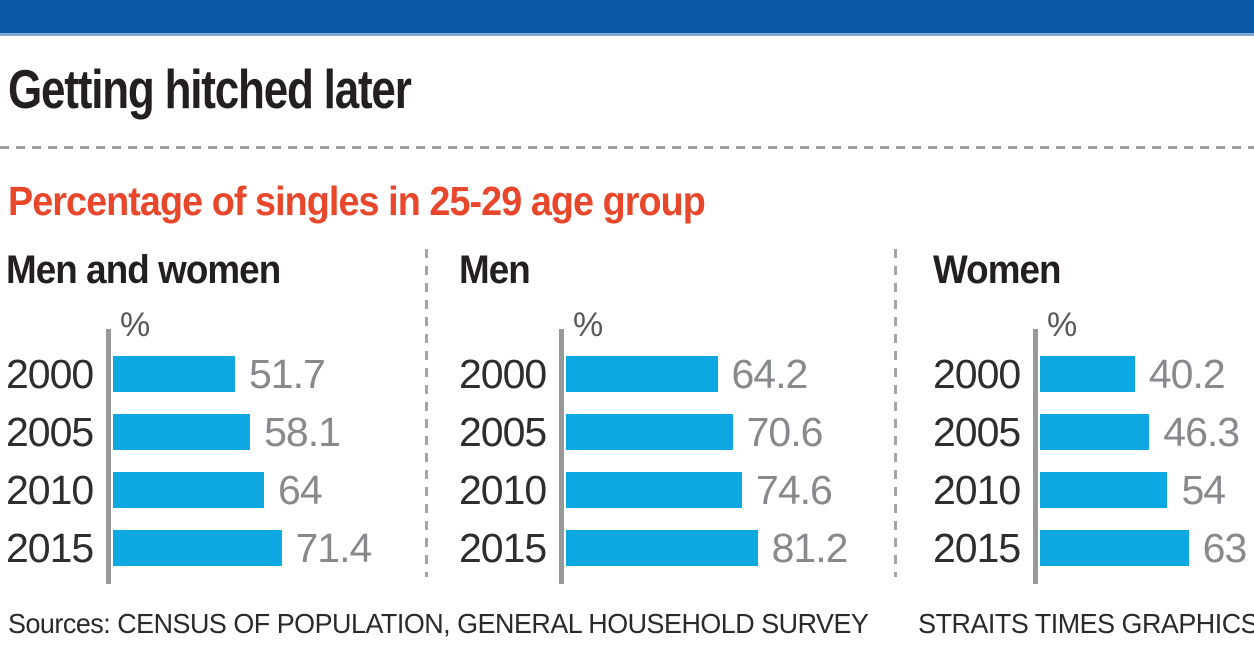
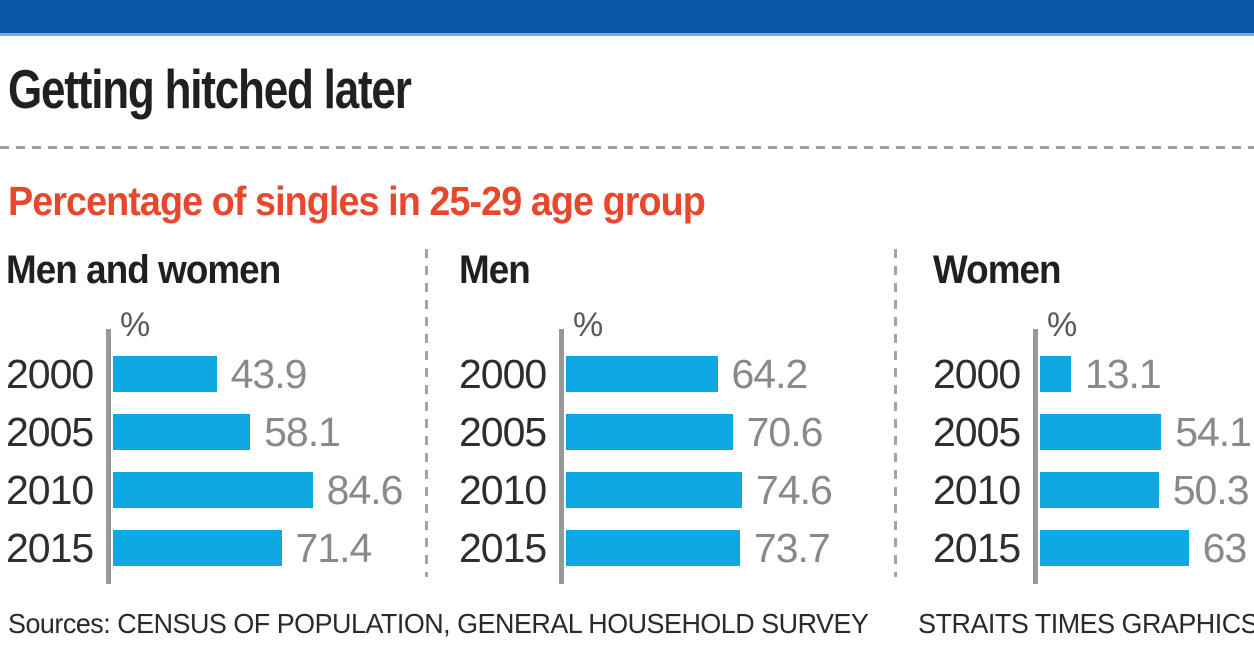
Men and women/2000: 51.7 -> 43.9
Men and women/2010: 64 -> 84.6
Men/2015: 81.2 -> 73.7
Women/2000: 40.2 -> 13.1
Women/2005: 46.3 -> 54.1
Women/2010: 54 -> 50.3
